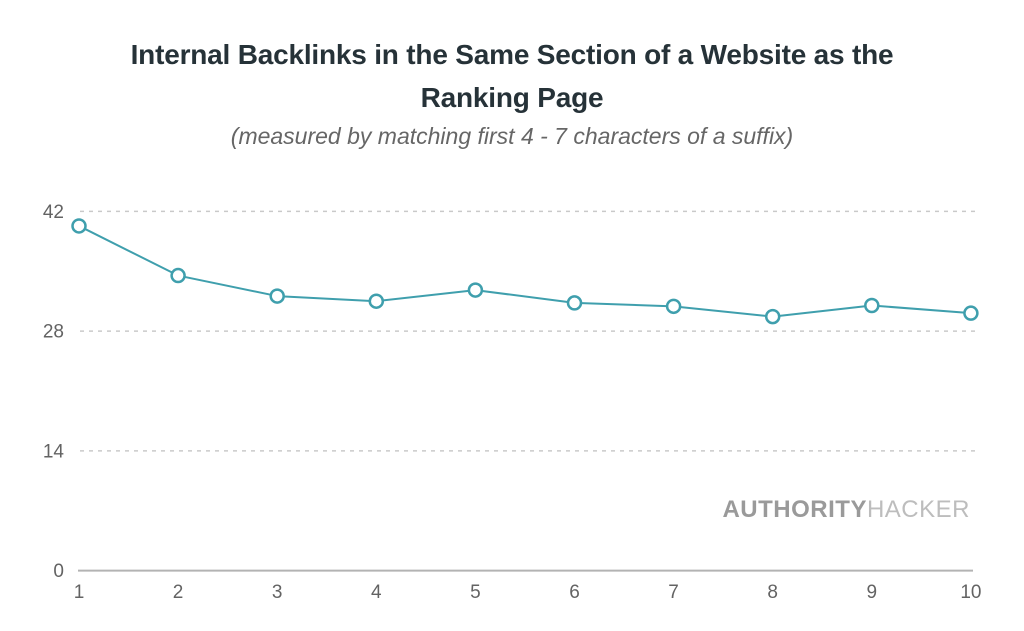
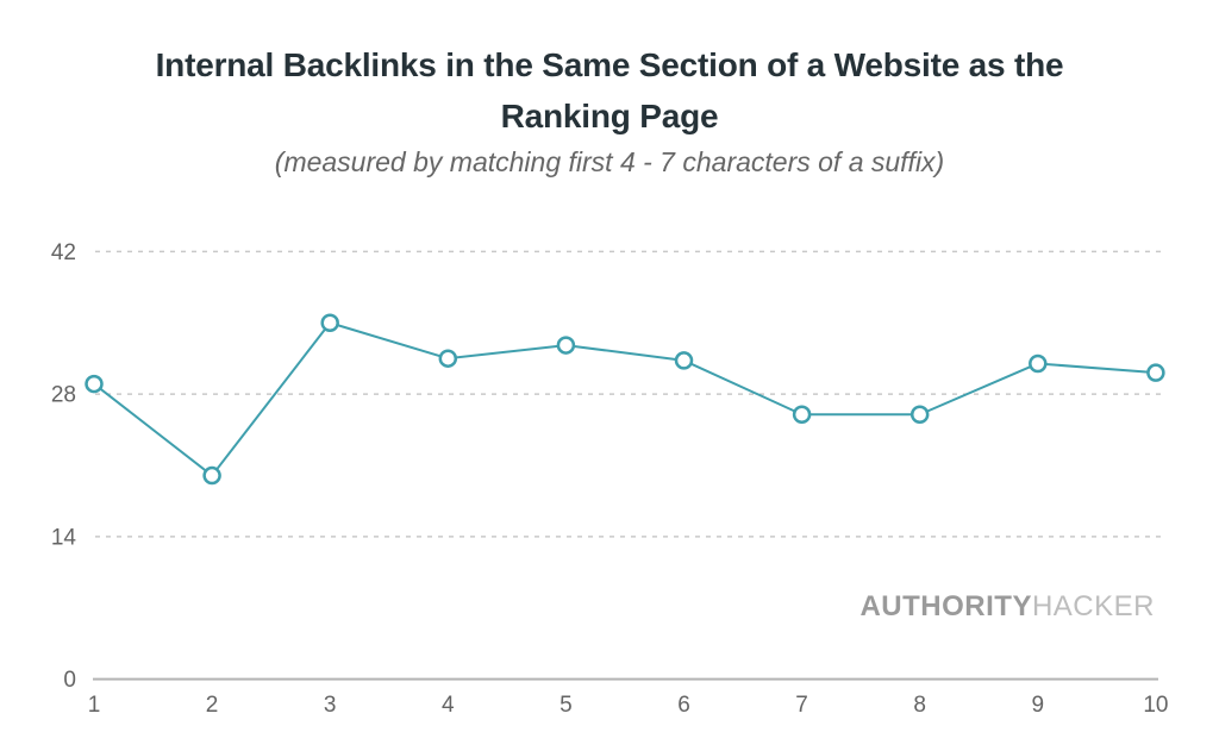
1: 40 -> 29
2: 34 -> 20
3: 32 -> 35
7: 31 -> 26
8: 30 -> 26
